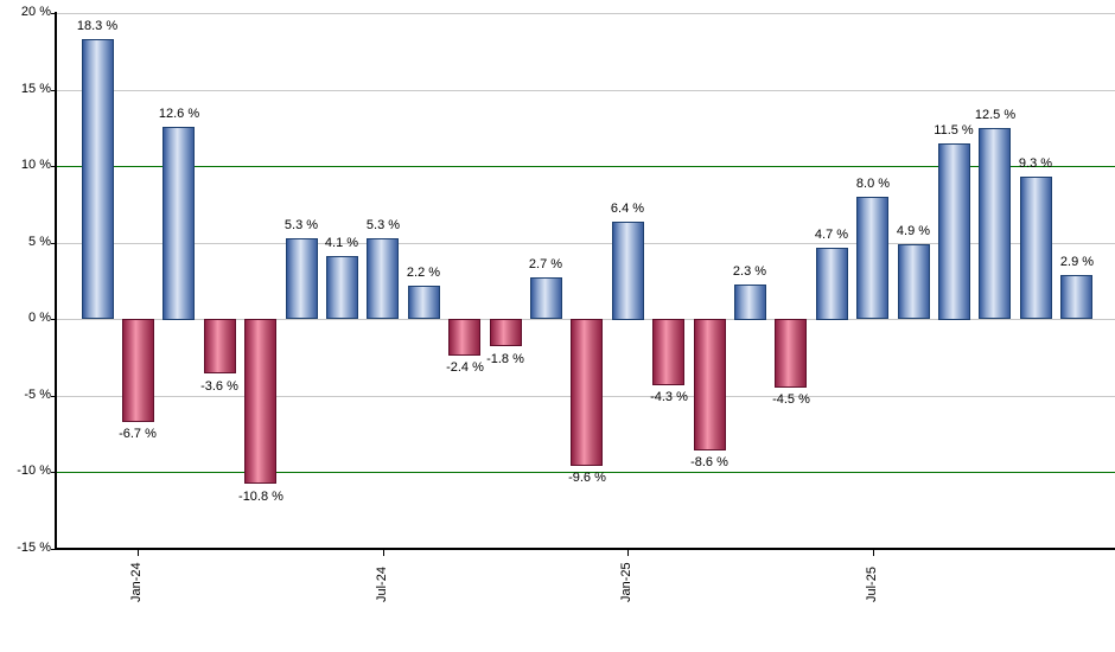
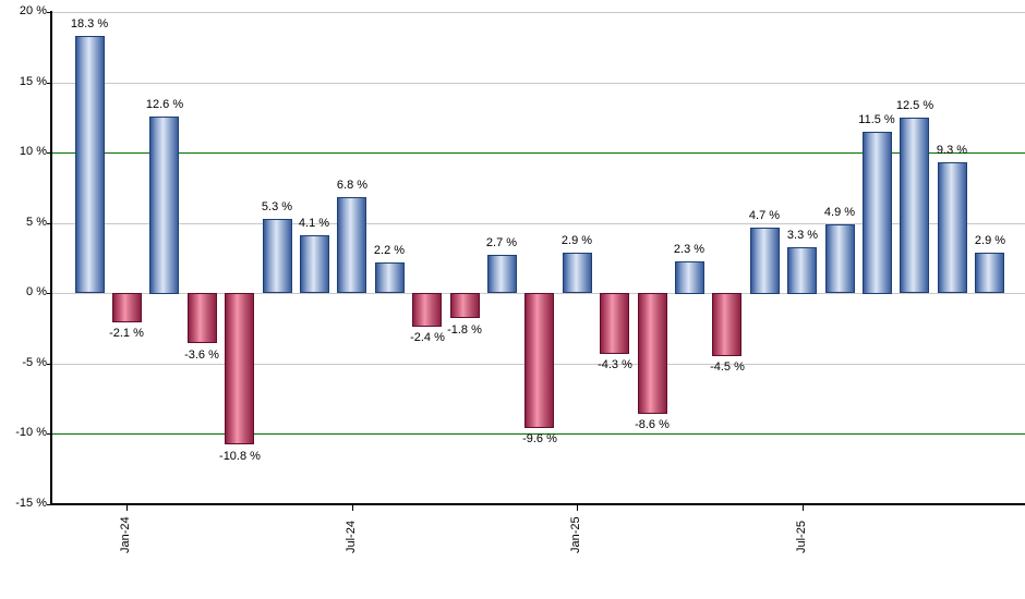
Jan-24: -6.7 -> -2.1
Jul-24: 5.3 -> 6.8
Jan-25: 6.4 -> 2.9
Jul-25: 8.0 -> 3.3
